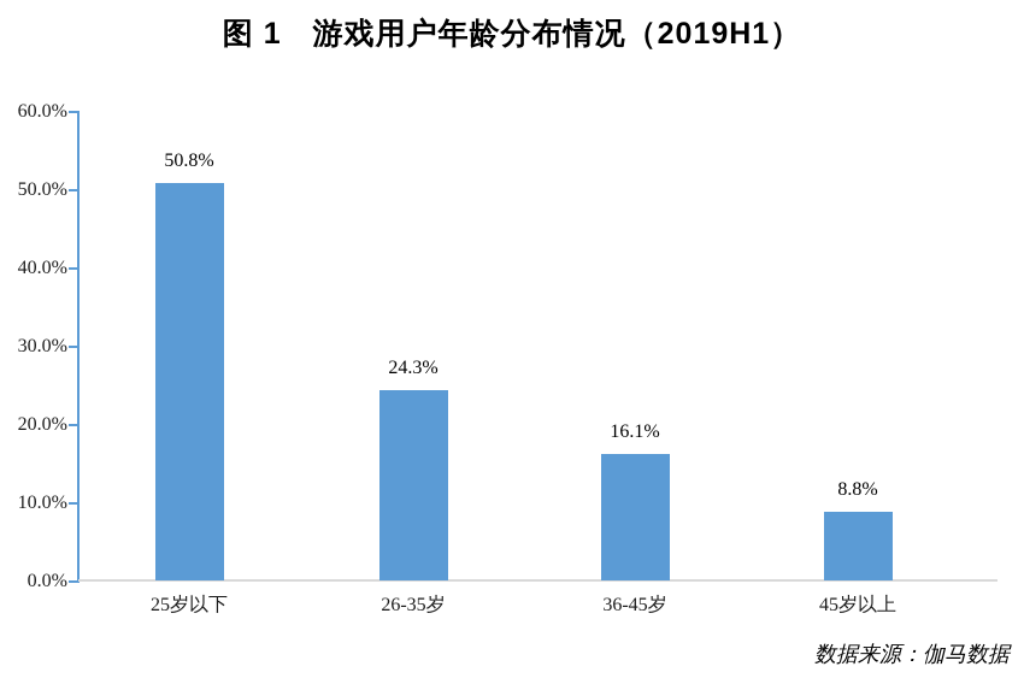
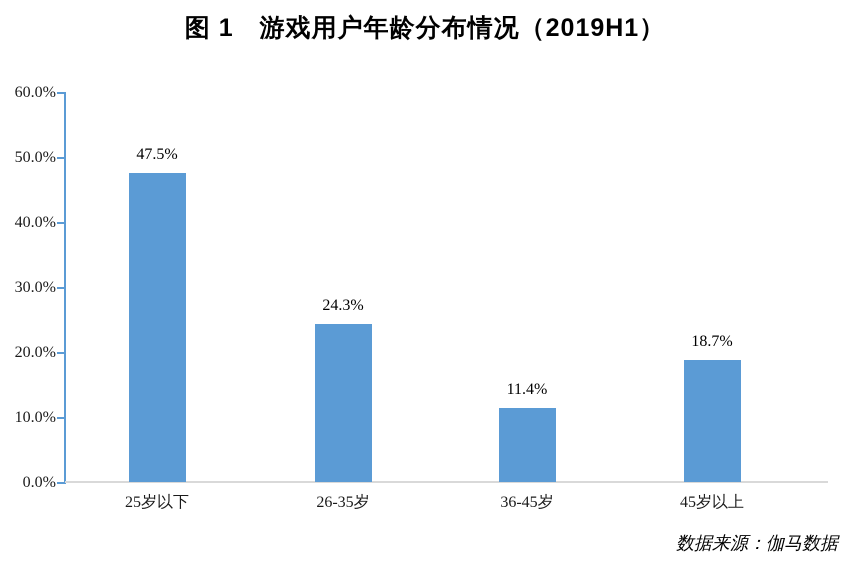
25岁以下: 50.8% -> 47.5%
36-45岁: 16.1% -> 11.4%
45岁以上: 8.8% -> 18.7%
